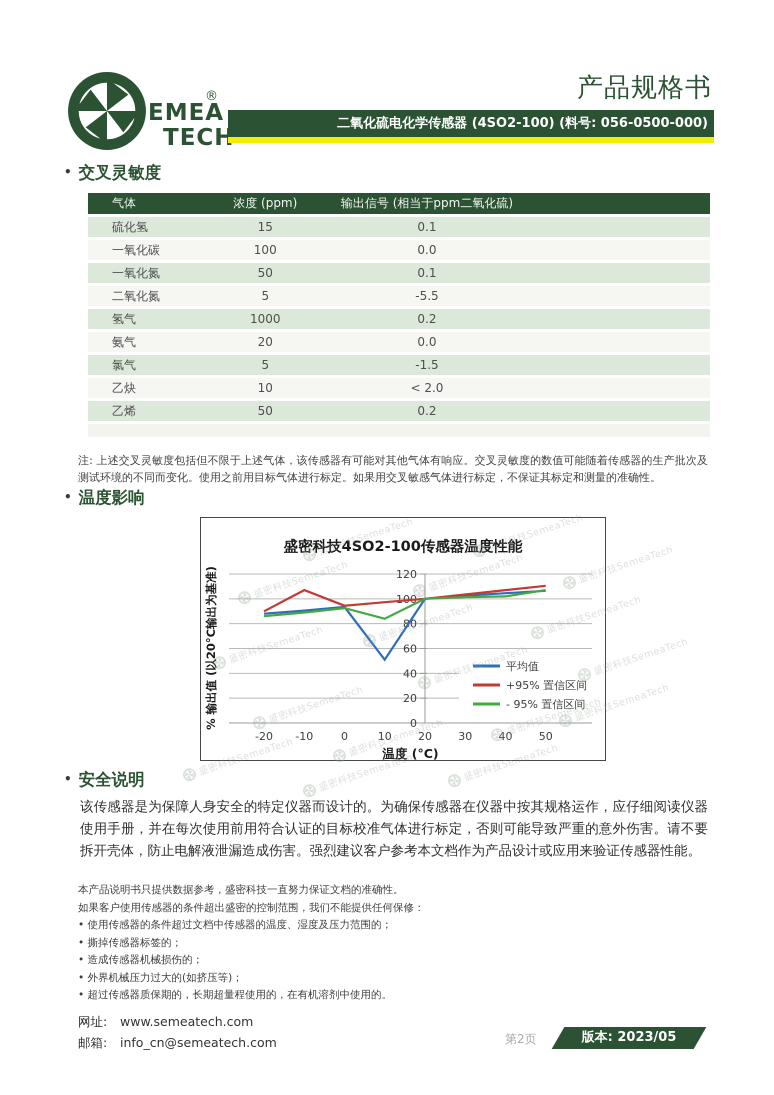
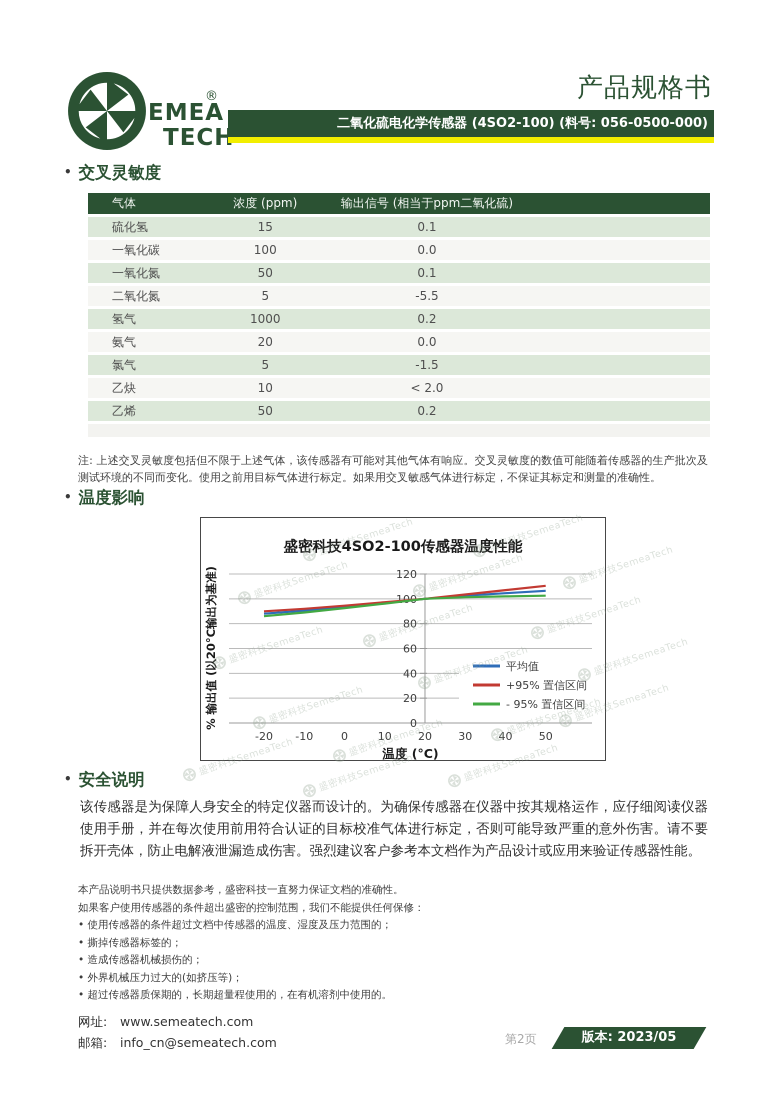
+95% 置信区间/-10: 107 -> 92
平均值/10: 51 -> 97
- 95% 置信区间/10: 84 -> 96
- 95% 置信区间/50: 107 -> 102
